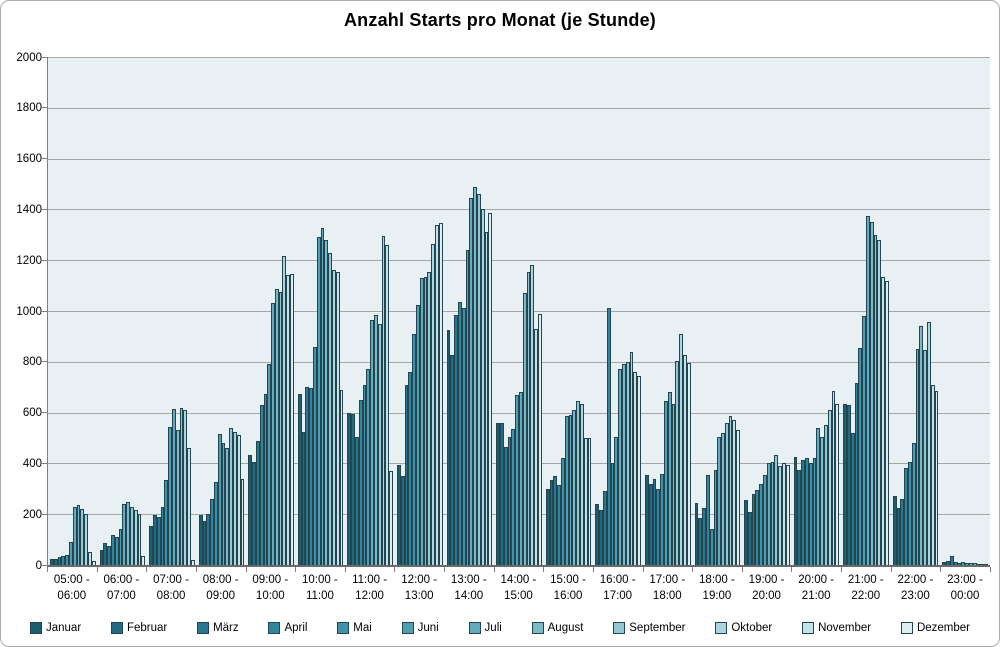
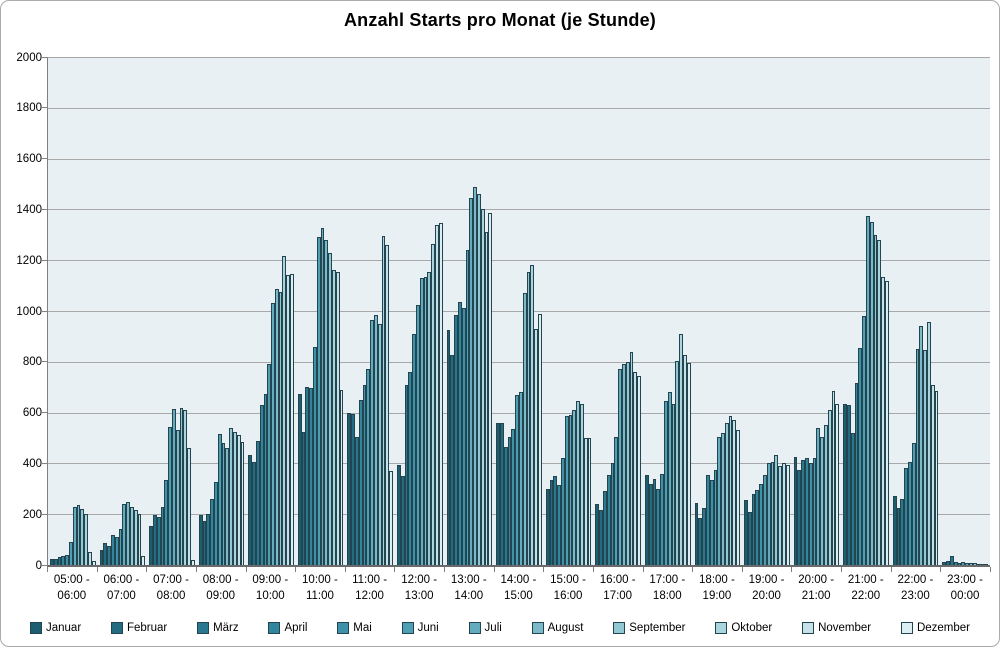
Dezember/08:00 - 09:00: 340 -> 480
April/16:00 - 17:00: 1010 -> 360
Mai/18:00 - 19:00: 140 -> 340
